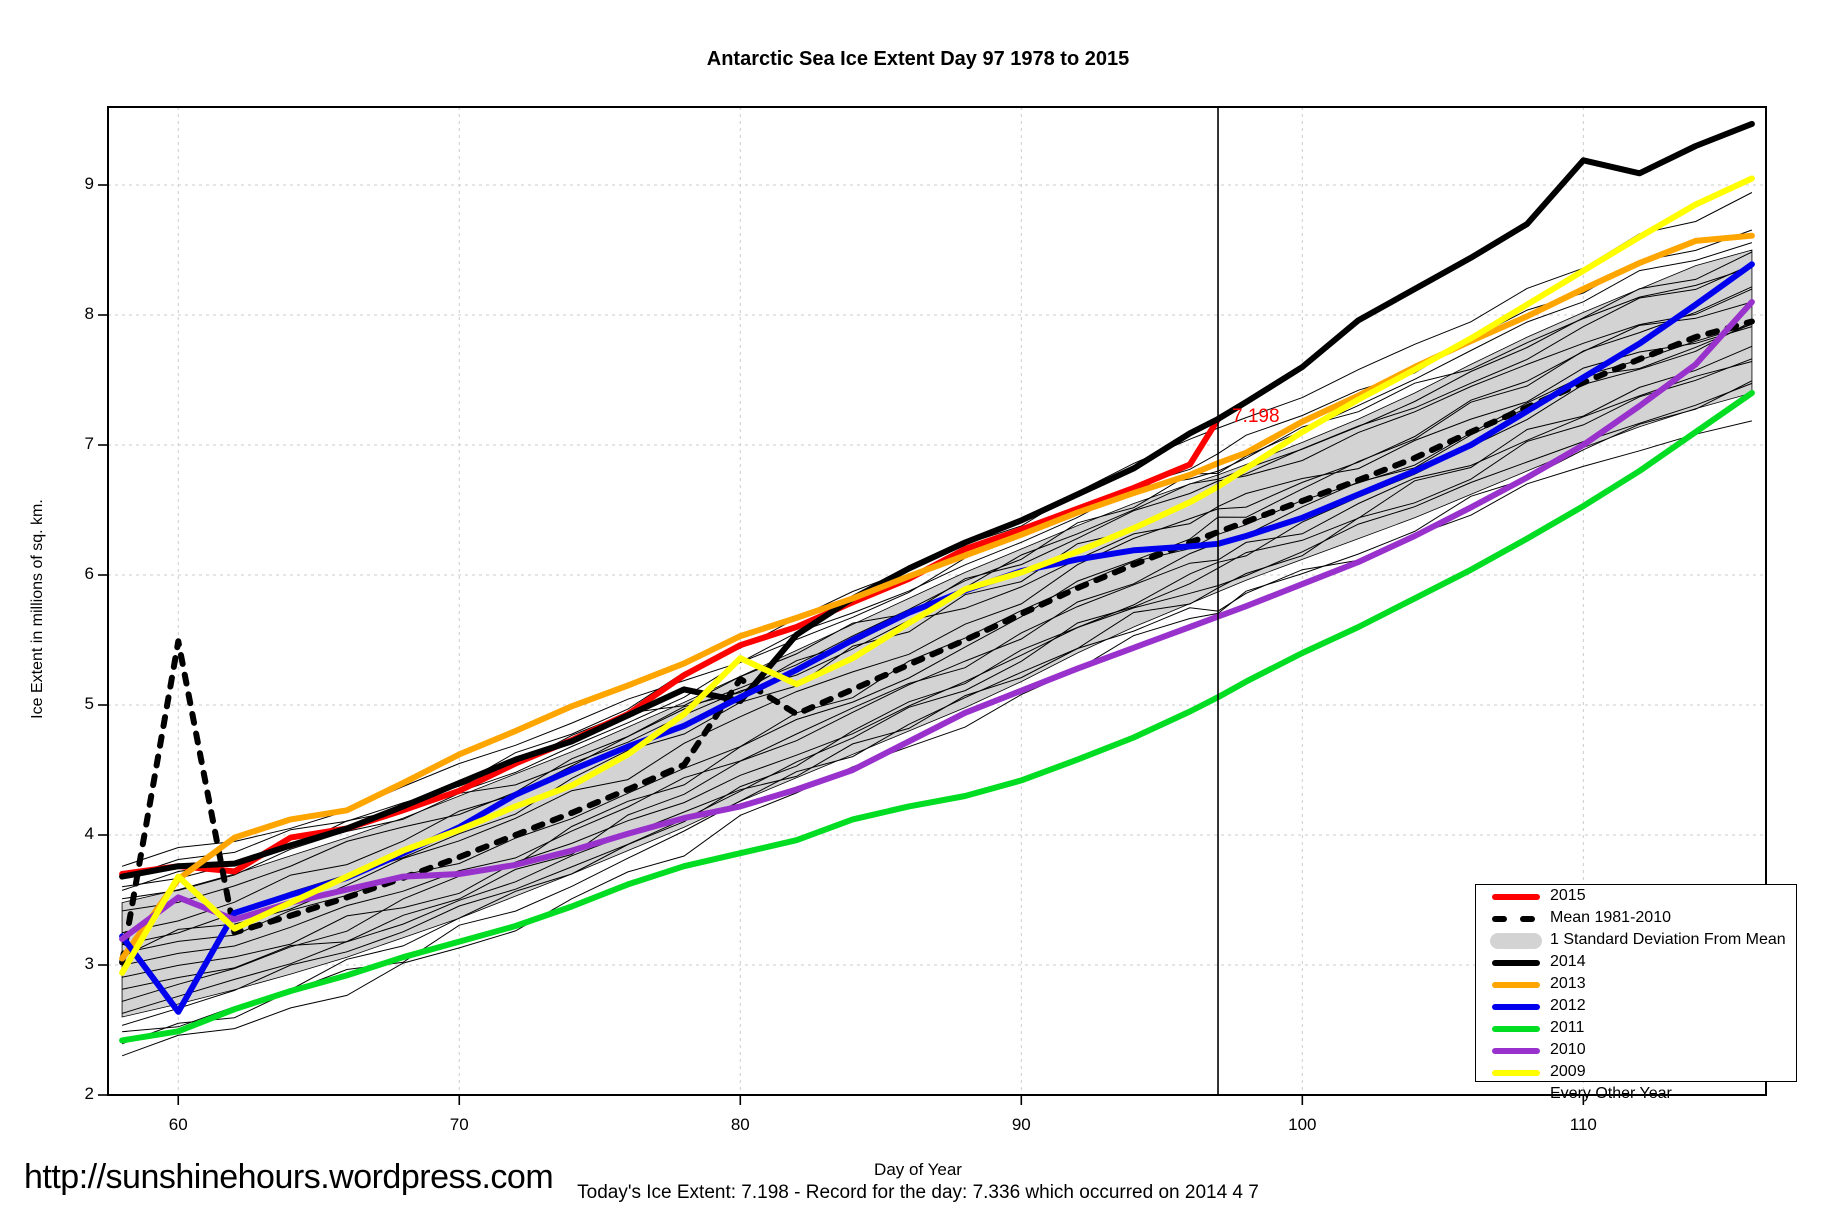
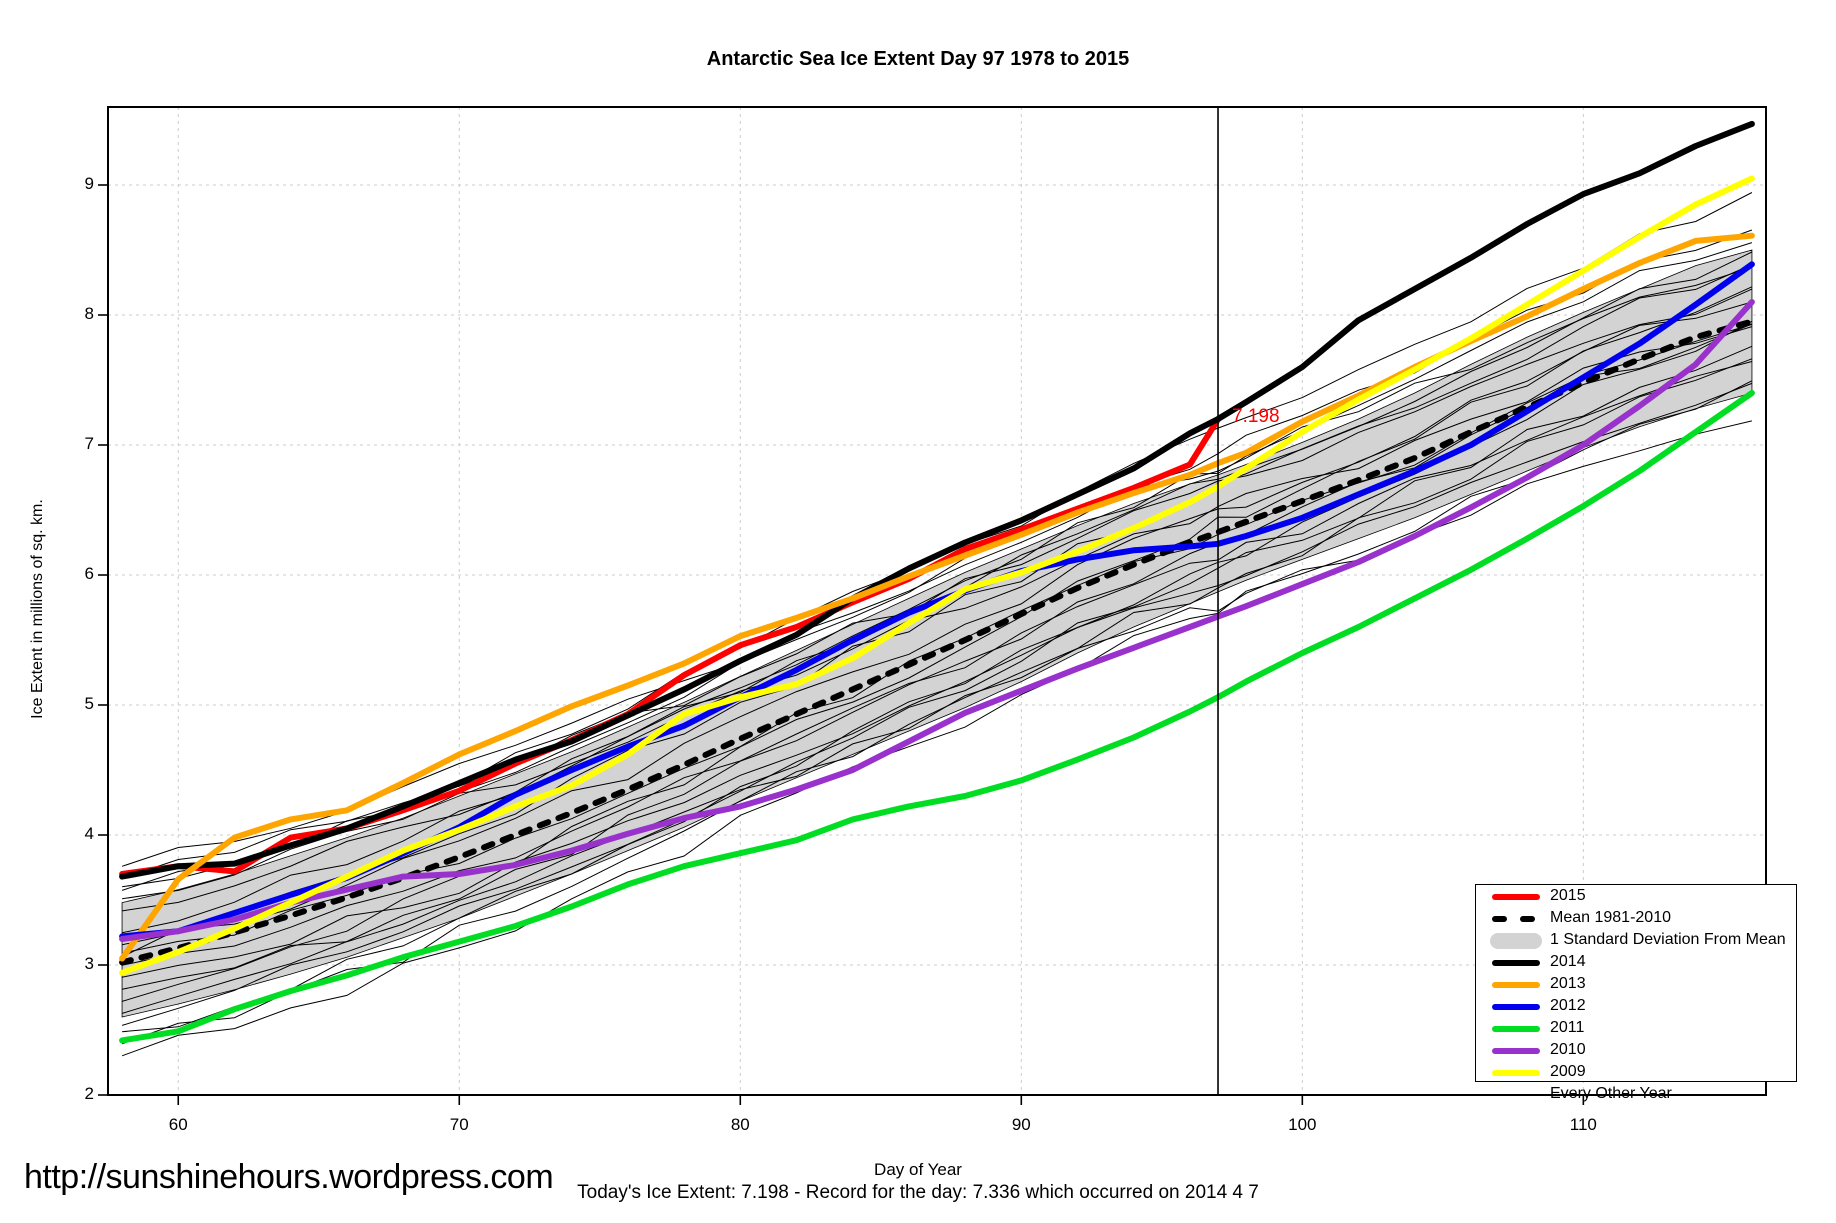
Mean 1981-2010/60: 5.49 -> 3.13
2012/60: 2.64 -> 3.26
2010/60: 3.52 -> 3.26
2009/60: 3.68 -> 3.10
Mean 1981-2010/80: 5.20 -> 4.74
2014/80: 5.03 -> 5.34
2009/80: 5.36 -> 5.06
2014/110: 9.19 -> 8.93
